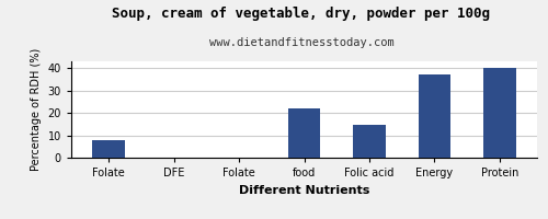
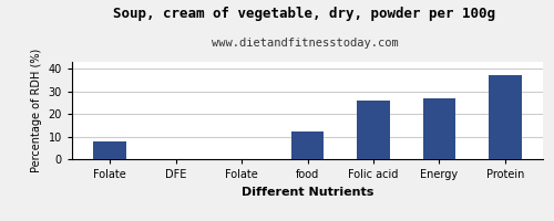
food: 22.0 -> 12.0
Folic acid: 14.5 -> 26.0
Energy: 37.0 -> 27.0
Protein: 40.0 -> 37.0
